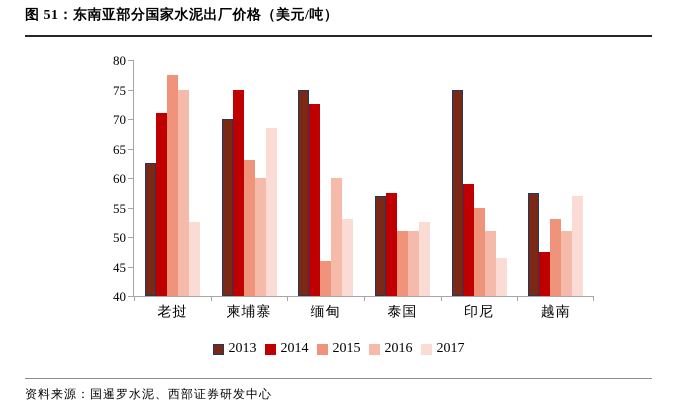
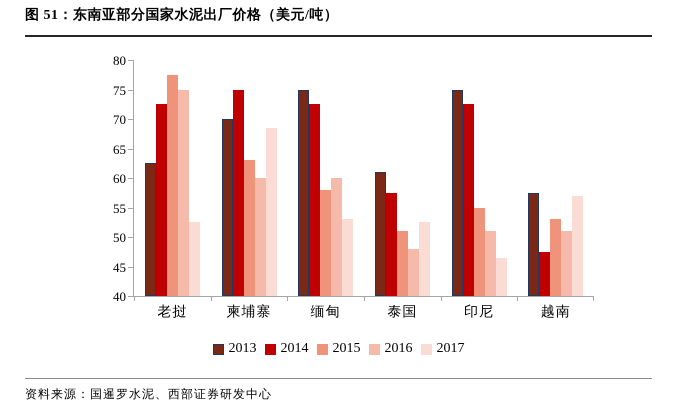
2014/老挝: 71 -> 72
2015/缅甸: 46 -> 58
2013/泰国: 57 -> 61
2016/泰国: 51 -> 48
2014/印尼: 59 -> 72
